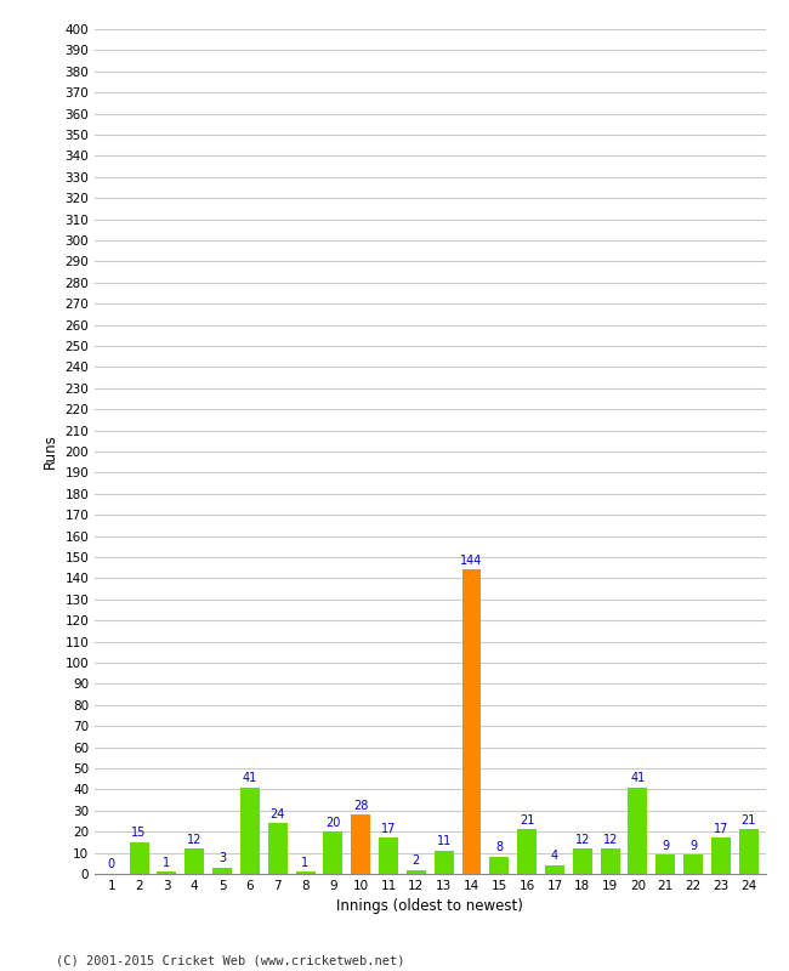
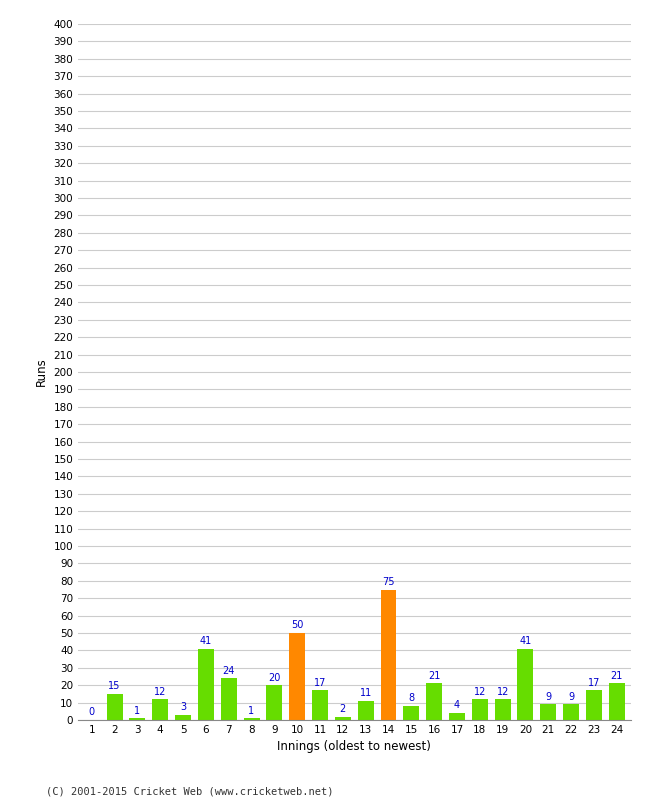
10: 28 -> 50
14: 144 -> 75
